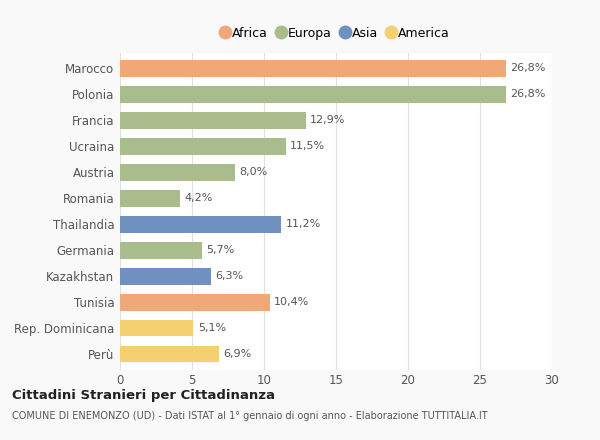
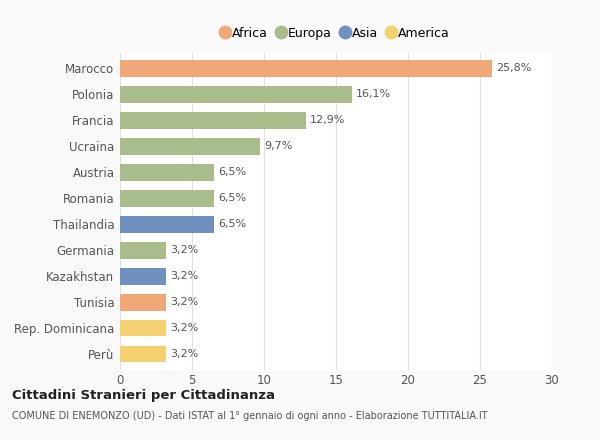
Marocco: 26,8% -> 25,8%
Polonia: 26,8% -> 16,1%
Ucraina: 11,5% -> 9,7%
Austria: 8,0% -> 6,5%
Romania: 4,2% -> 6,5%
Thailandia: 11,2% -> 6,5%
Germania: 5,7% -> 3,2%
Kazakhstan: 6,3% -> 3,2%
Tunisia: 10,4% -> 3,2%
Rep. Dominicana: 5,1% -> 3,2%
Perù: 6,9% -> 3,2%
